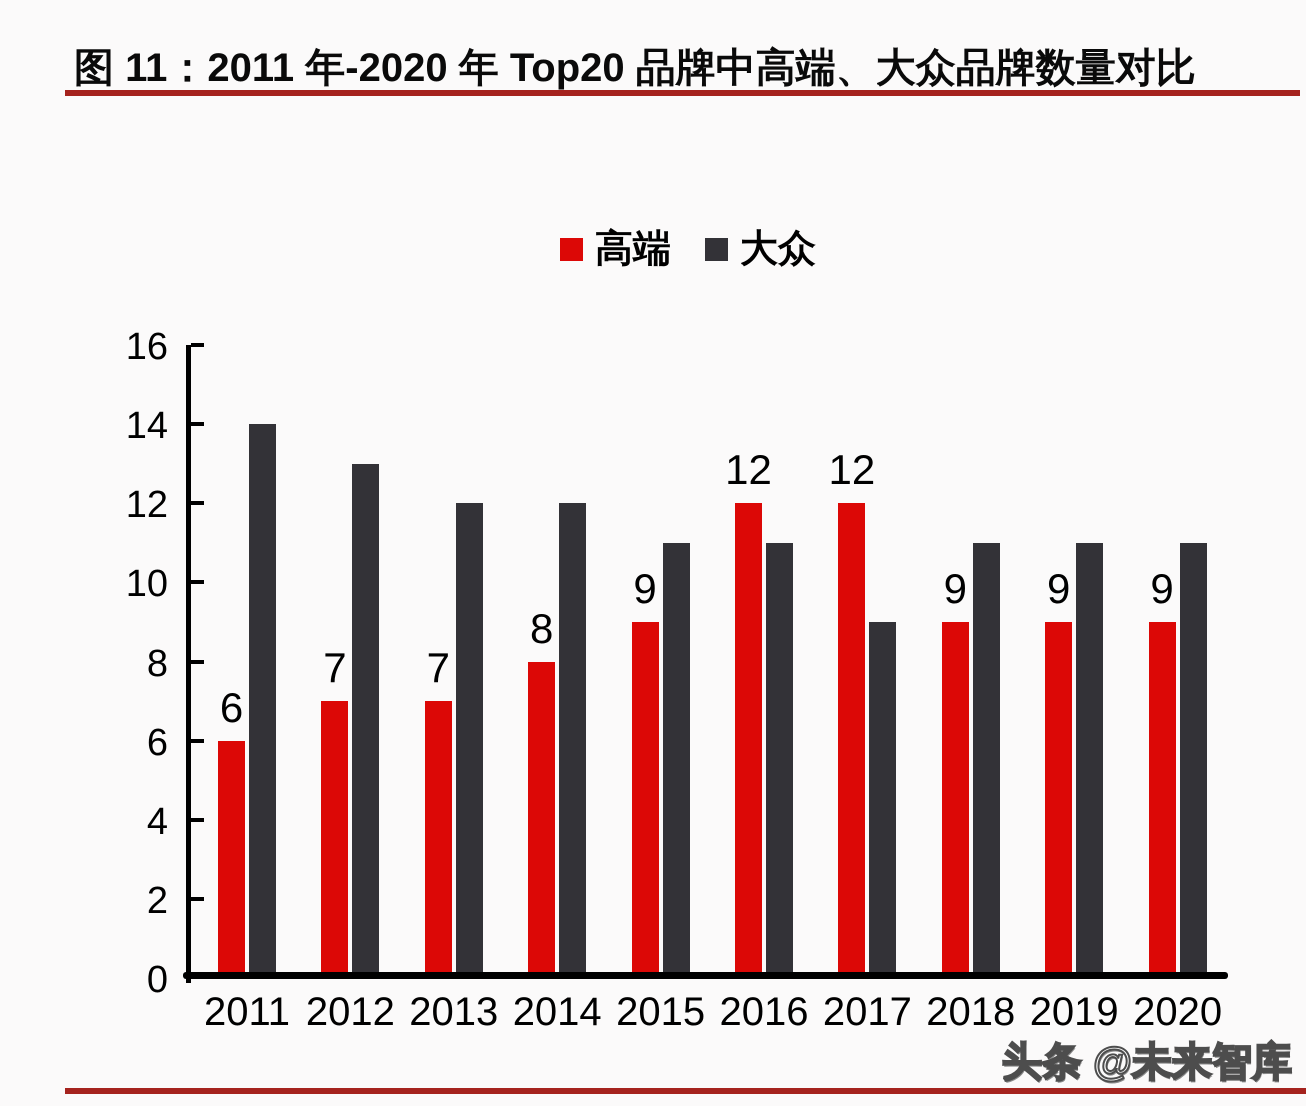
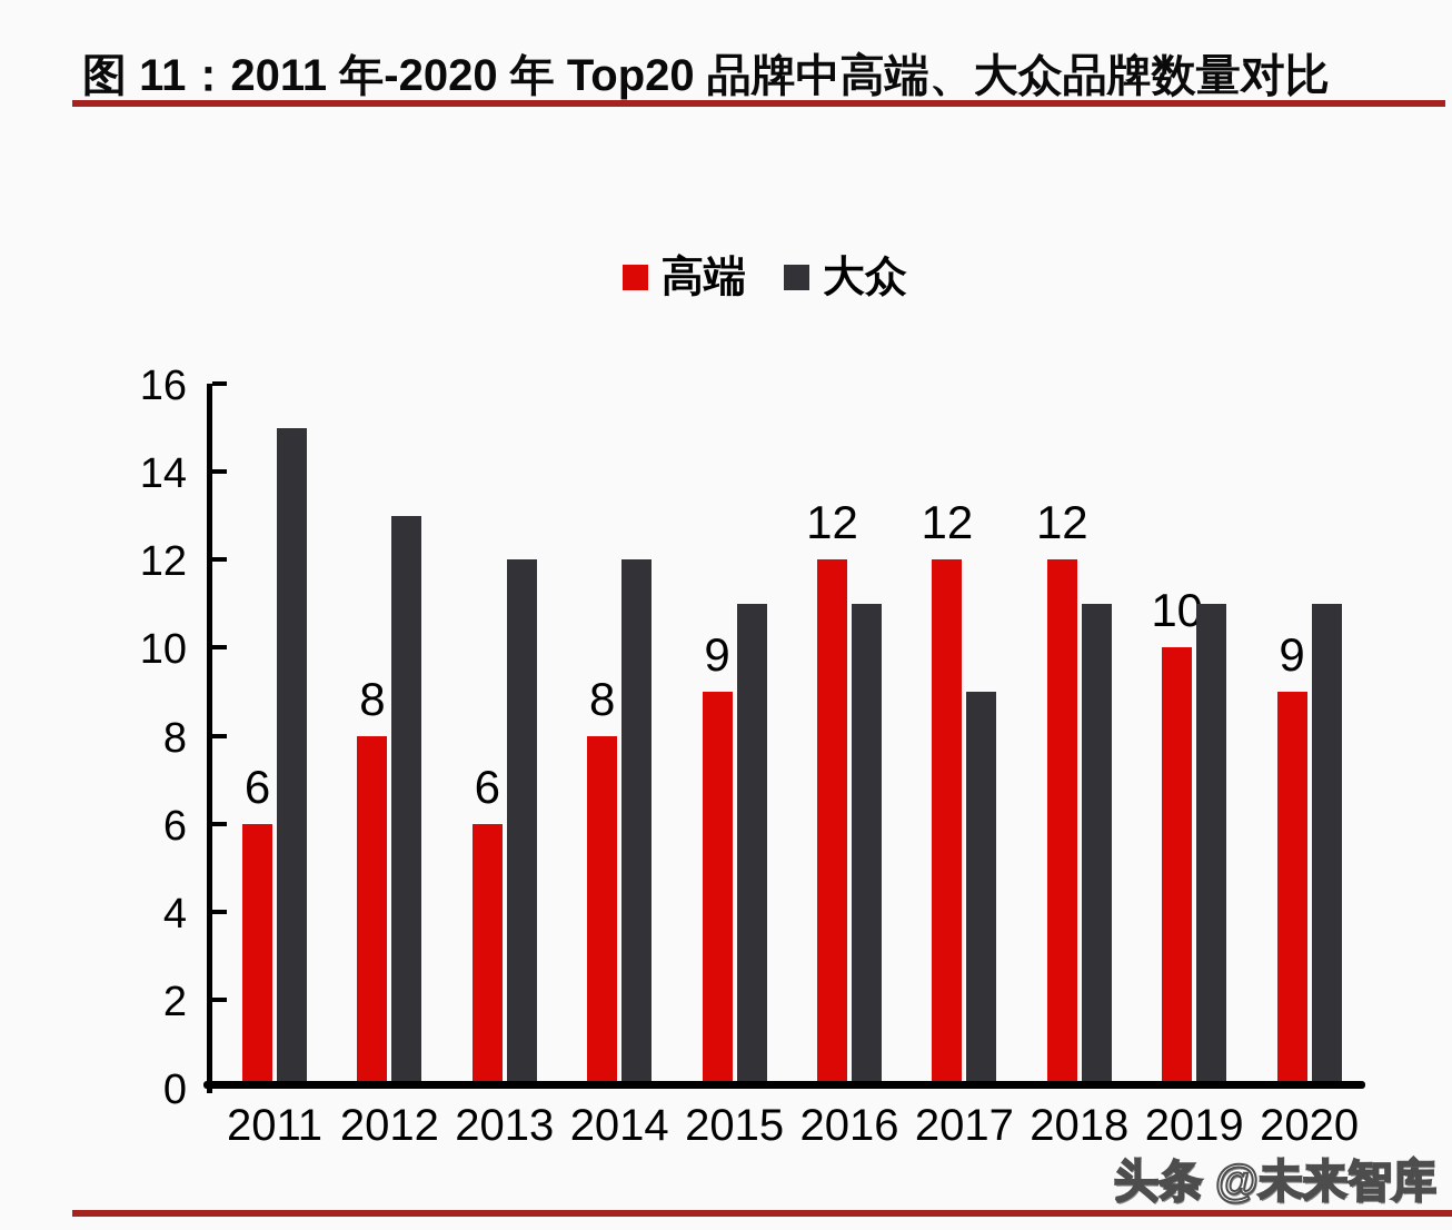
大众/2011: 14 -> 15
高端/2012: 7 -> 8
高端/2013: 7 -> 6
高端/2018: 9 -> 12
高端/2019: 9 -> 10
